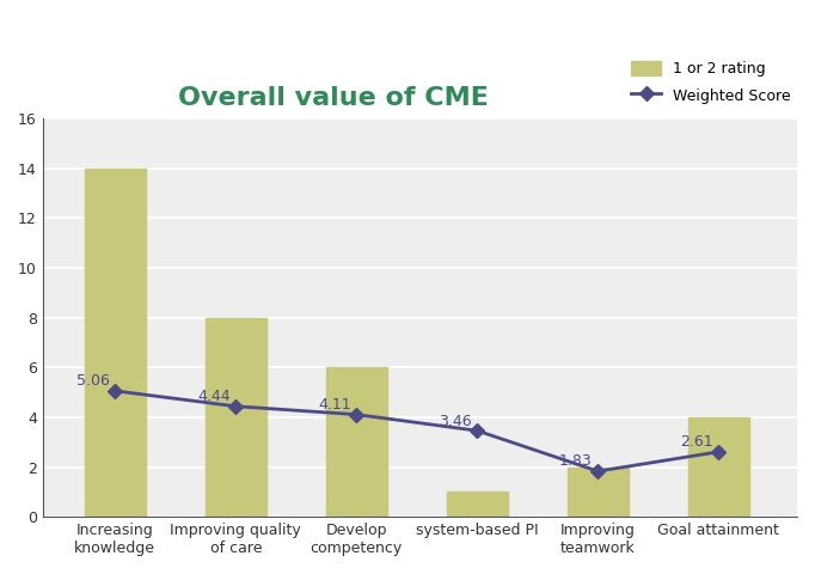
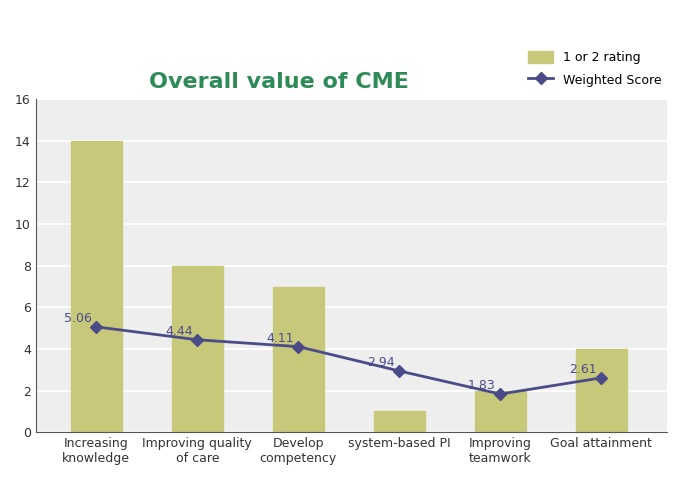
1 or 2 rating/Develop competency: 6 -> 7
Weighted Score/system-based PI: 3.46 -> 2.94
